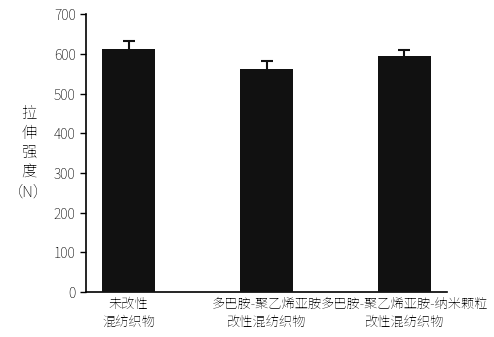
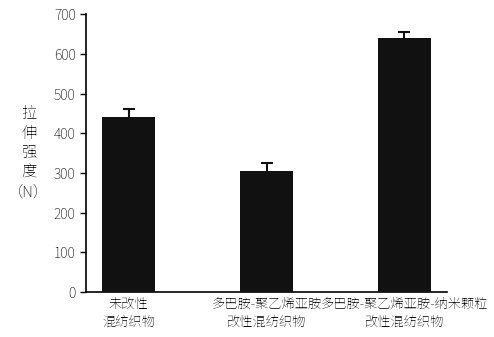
未改性 混纺织物: 612 -> 440
多巴胺-聚乙烯亚胺 改性混纺织物: 562 -> 305
多巴胺-聚乙烯亚胺-纳米颗粒 改性混纺织物: 595 -> 640
